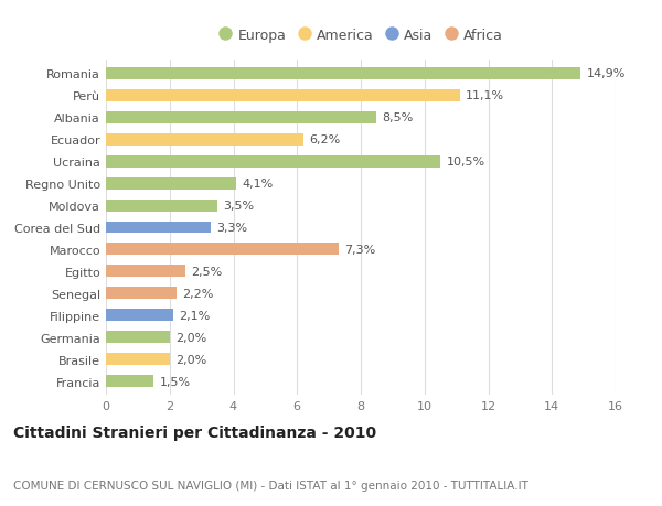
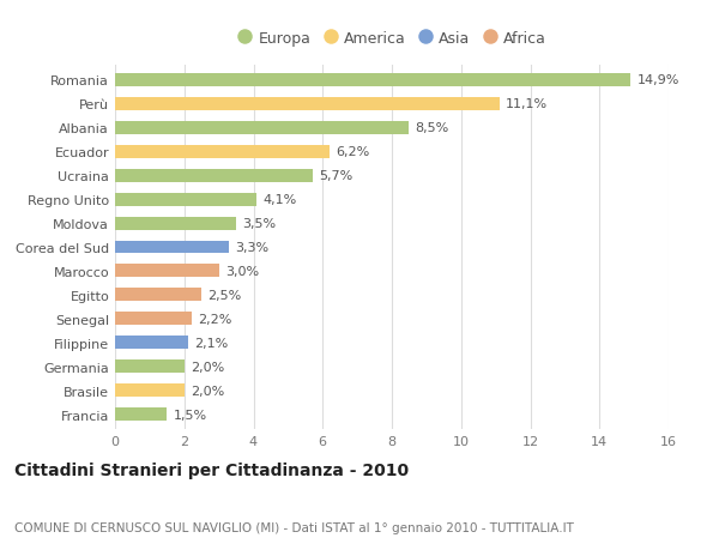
Ucraina: 10,5% -> 5,7%
Marocco: 7,3% -> 3,0%
